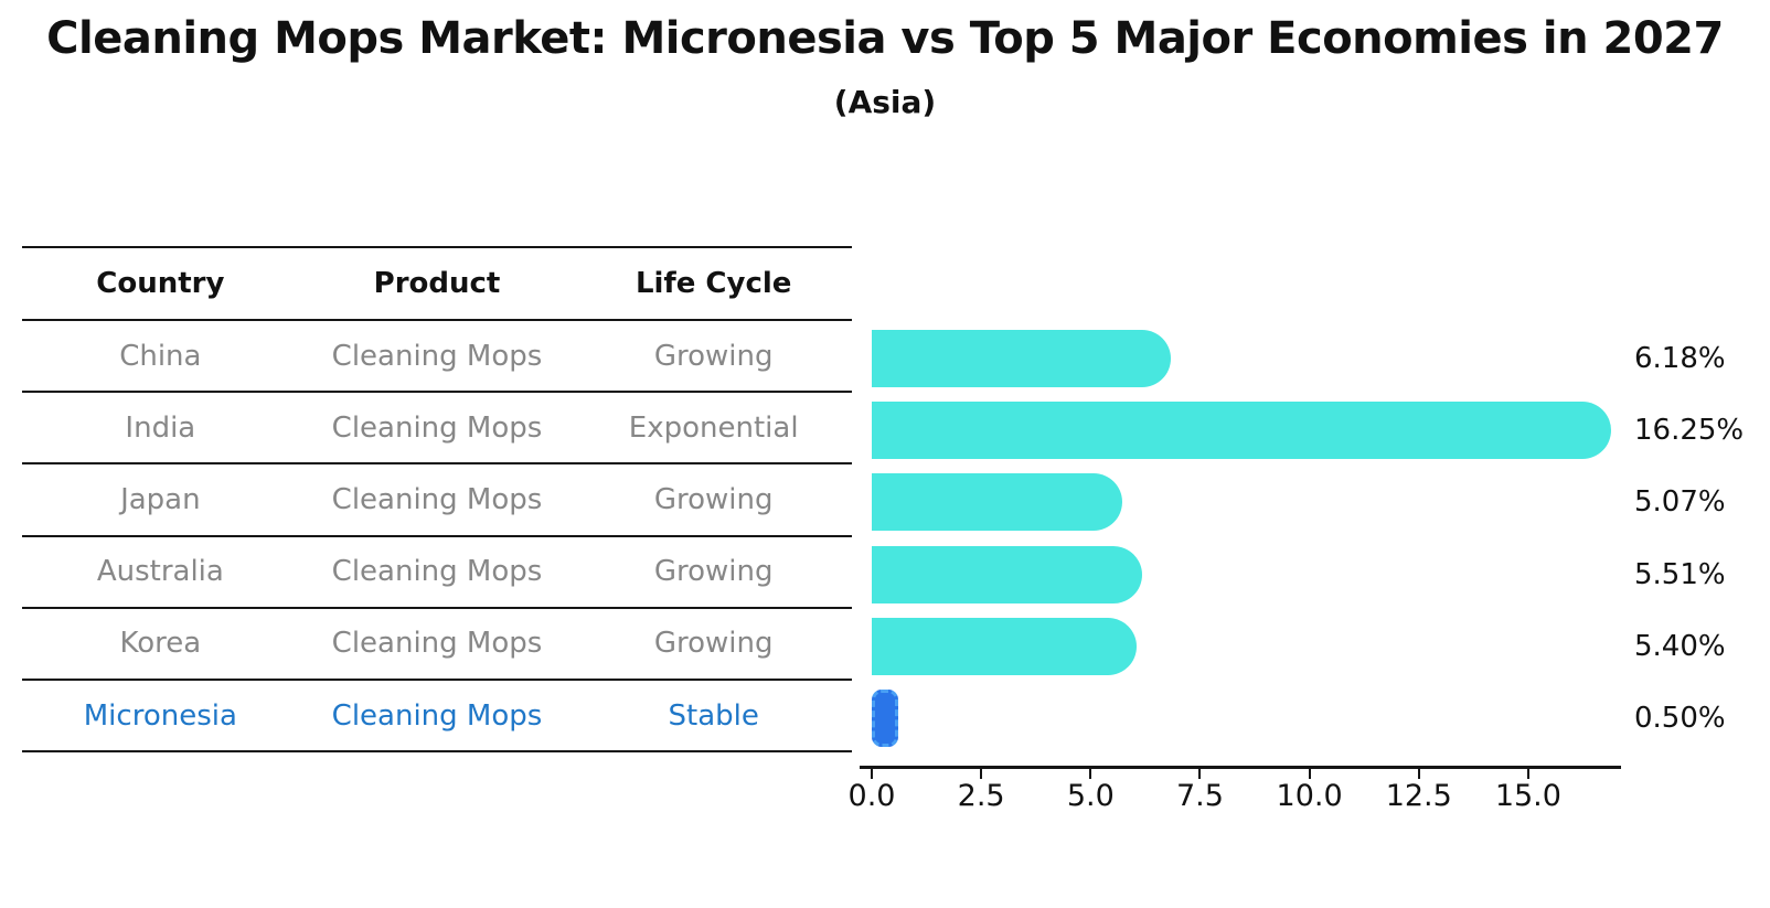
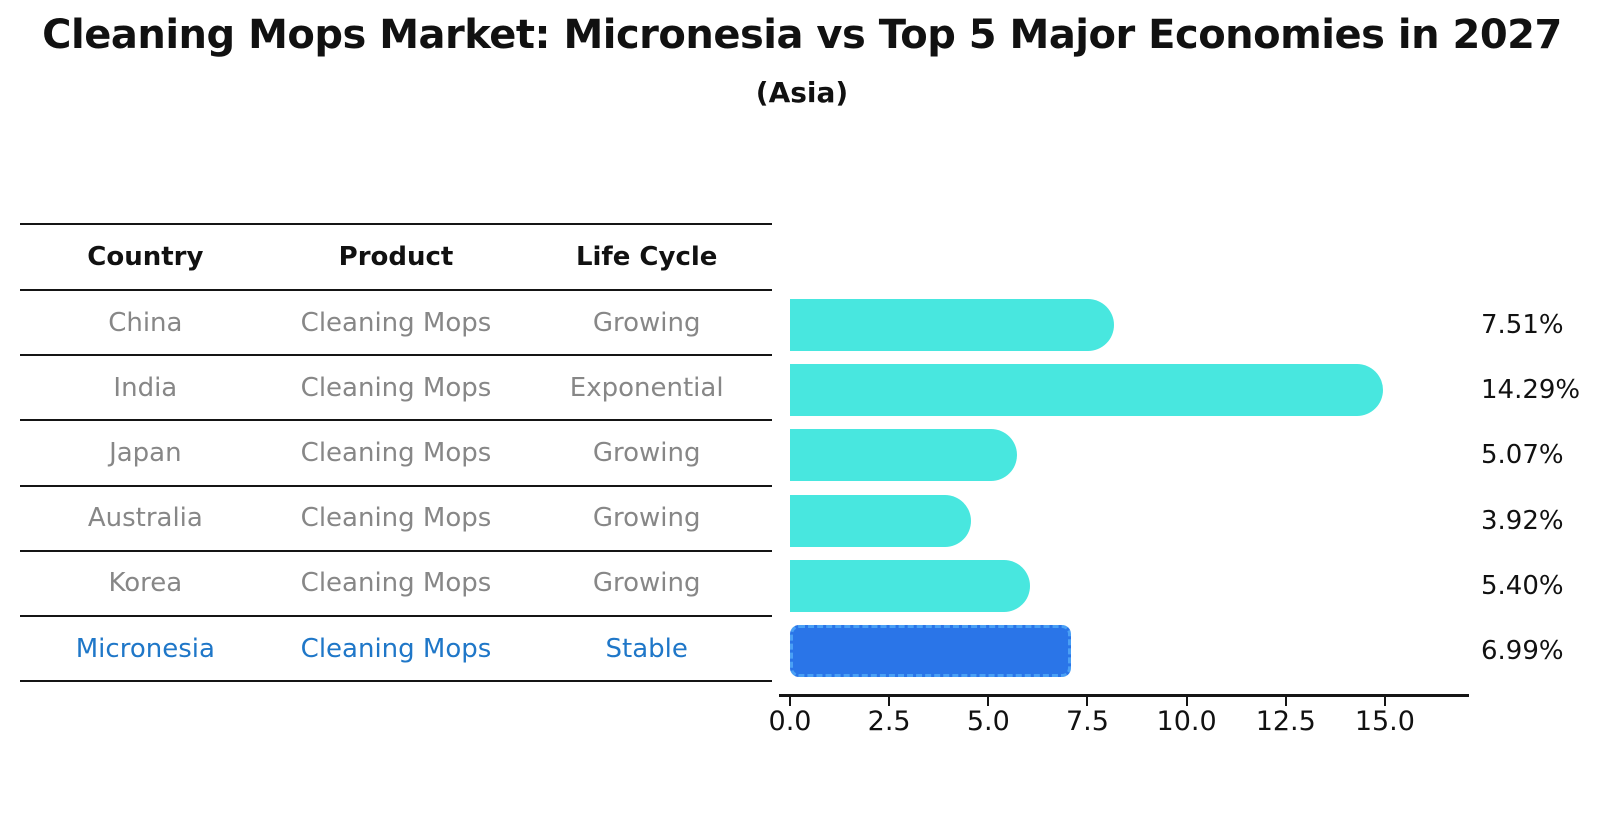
China: 6.18% -> 7.51%
India: 16.25% -> 14.29%
Australia: 5.51% -> 3.92%
Micronesia: 0.50% -> 6.99%
